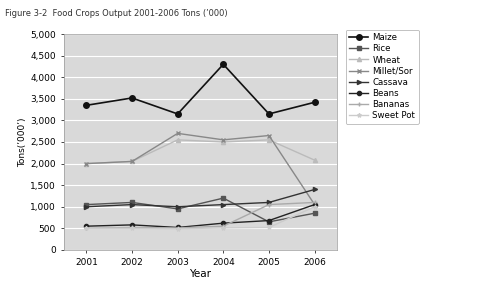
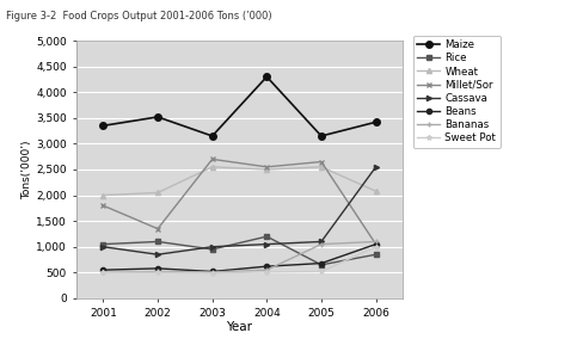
Millet/Sor/2001: 2,000 -> 1,800
Millet/Sor/2002: 2,050 -> 1,350
Cassava/2002: 1,050 -> 850
Cassava/2006: 1,400 -> 2,550
